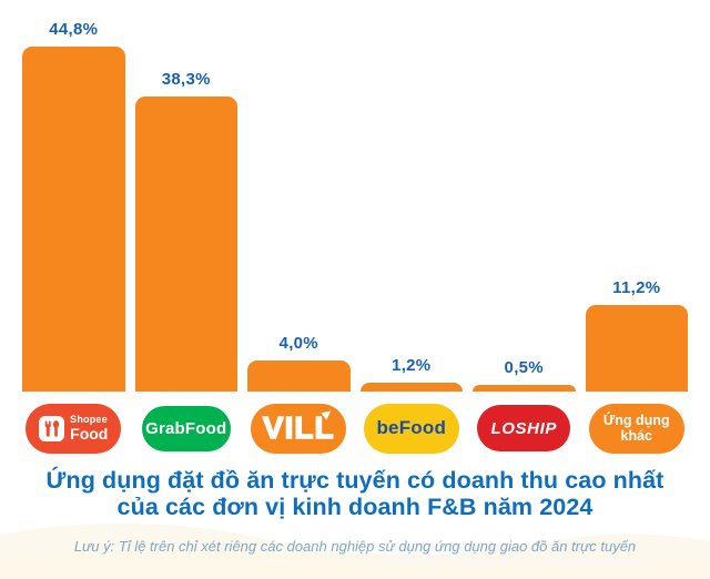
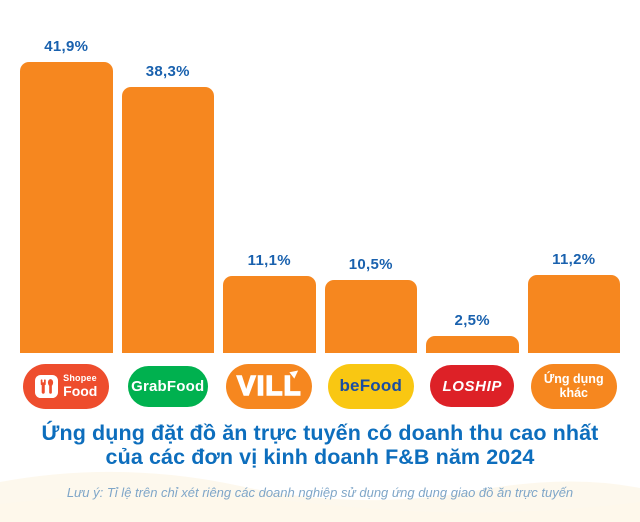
ShopeeFood: 44,8% -> 41,9%
VILL: 4,0% -> 11,1%
beFood: 1,2% -> 10,5%
LOSHIP: 0,5% -> 2,5%
